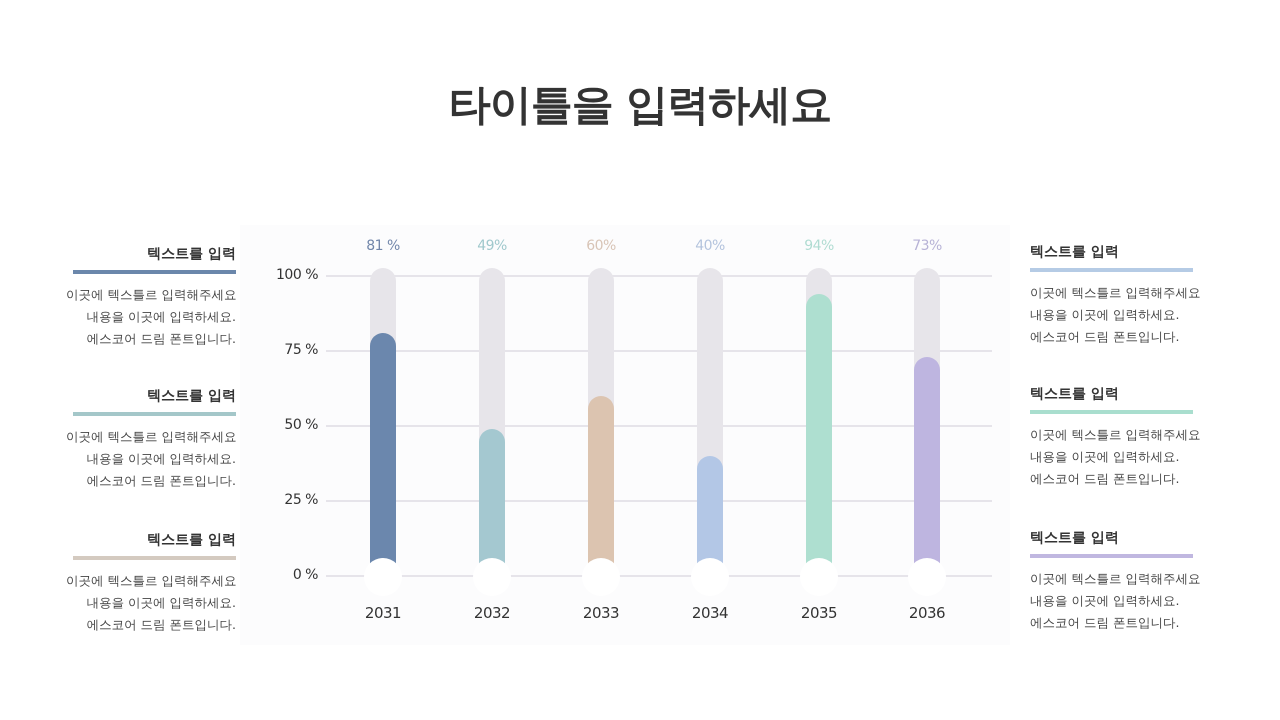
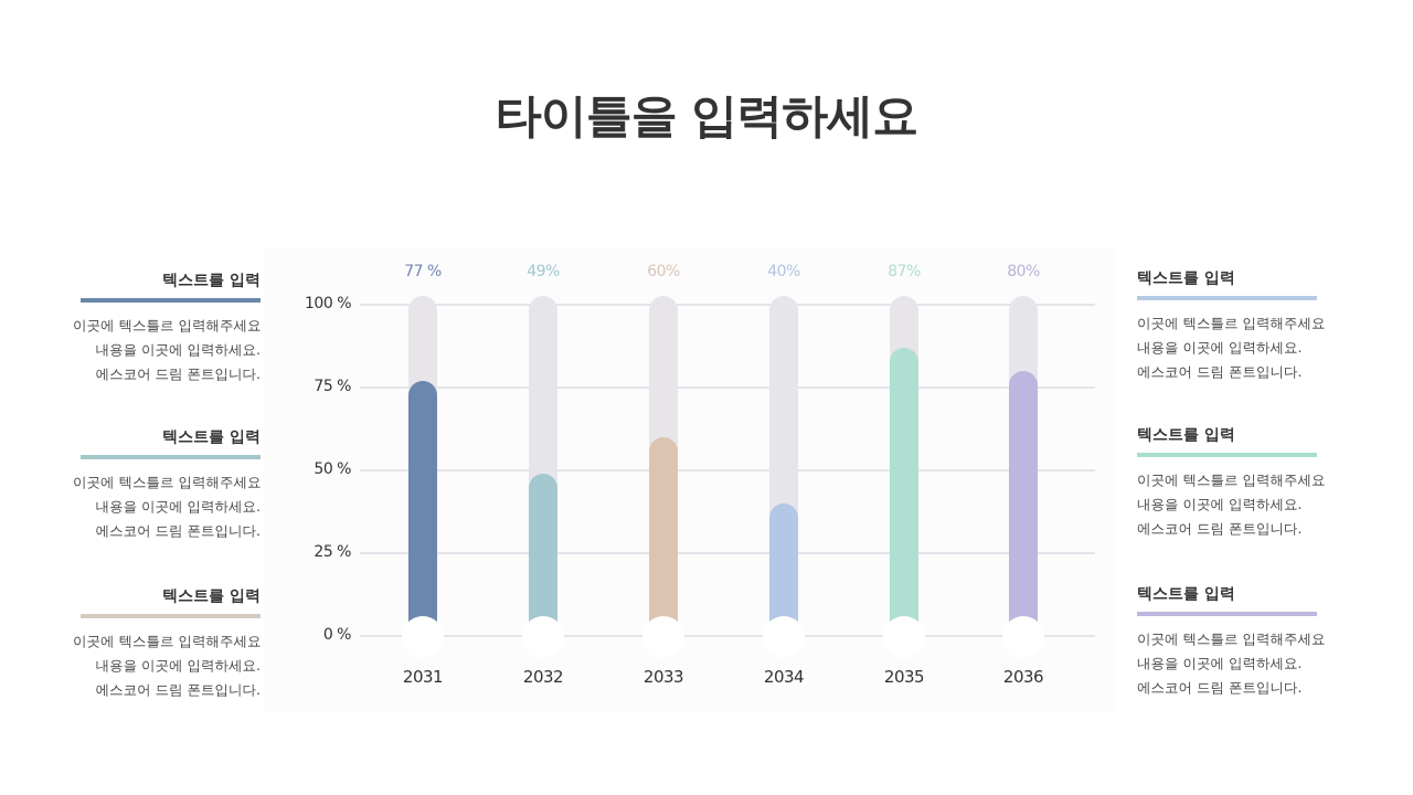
2031: 81 -> 77
2035: 94% -> 87%
2036: 73% -> 80%
